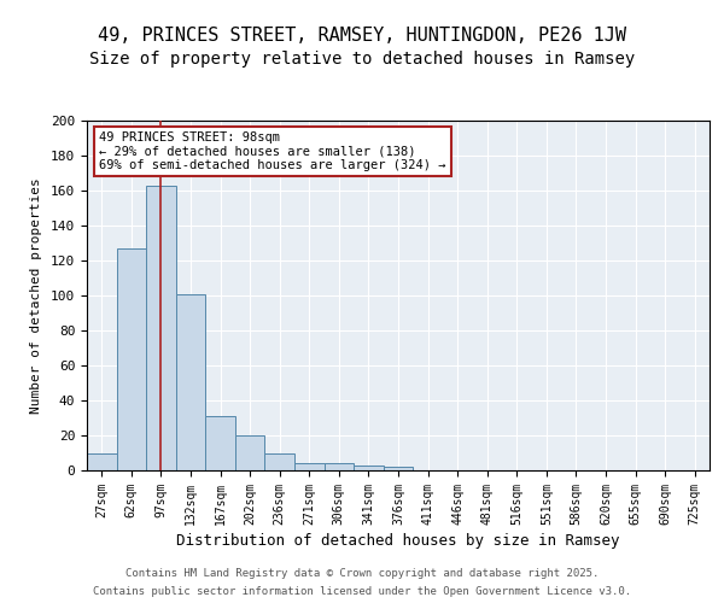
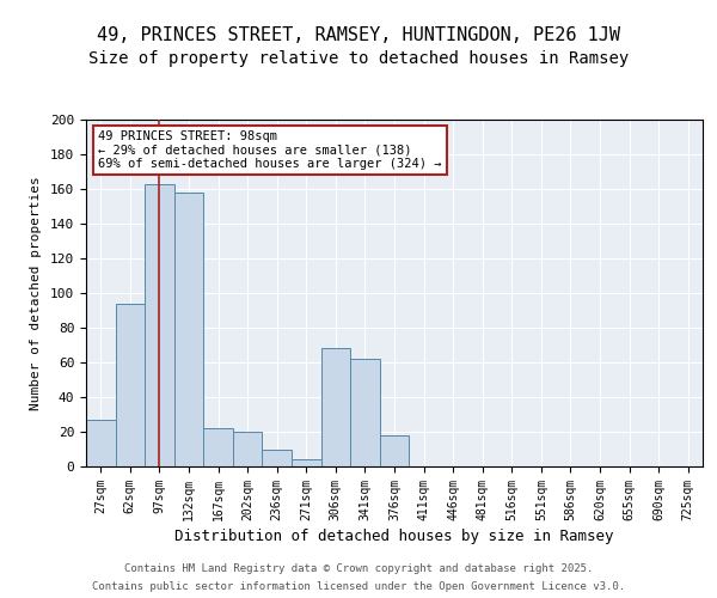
27sqm: 10 -> 27
62sqm: 127 -> 94
132sqm: 101 -> 158
167sqm: 31 -> 22
306sqm: 4 -> 68
341sqm: 3 -> 62
376sqm: 2 -> 18
